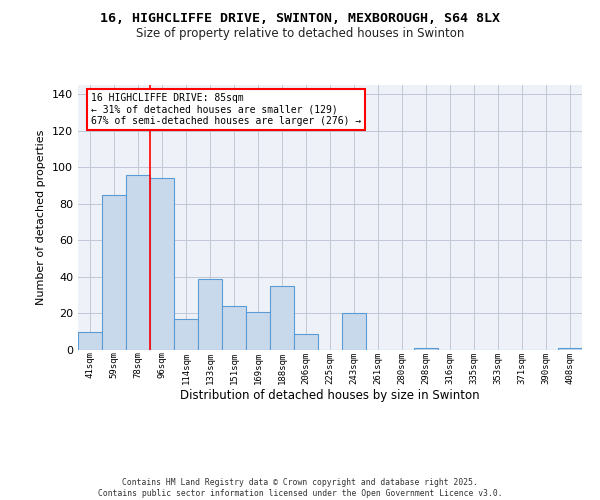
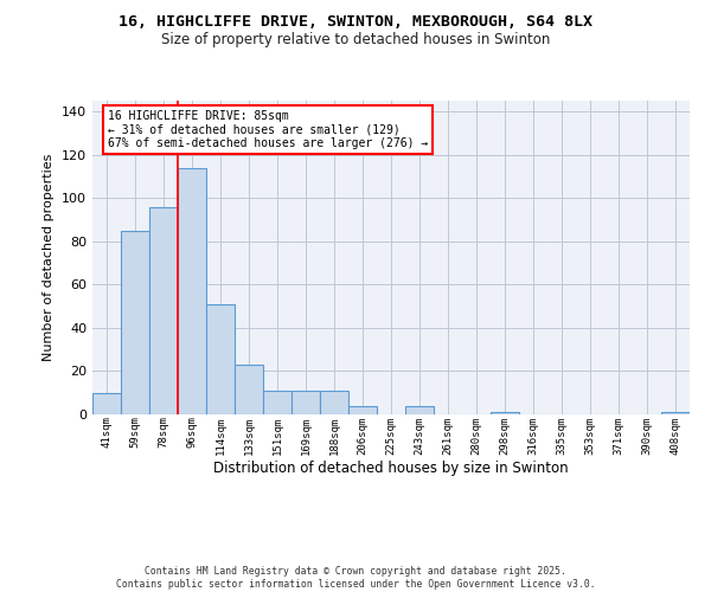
96sqm: 94 -> 114
114sqm: 17 -> 51
133sqm: 39 -> 23
151sqm: 24 -> 11
169sqm: 21 -> 11
188sqm: 35 -> 11
206sqm: 9 -> 4
243sqm: 20 -> 4
